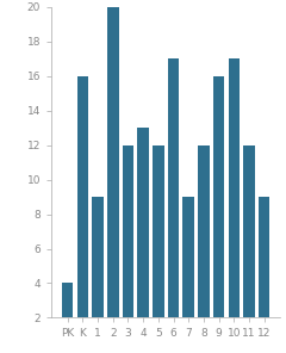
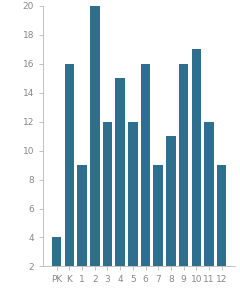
4: 13 -> 15
6: 17 -> 16
8: 12 -> 11
